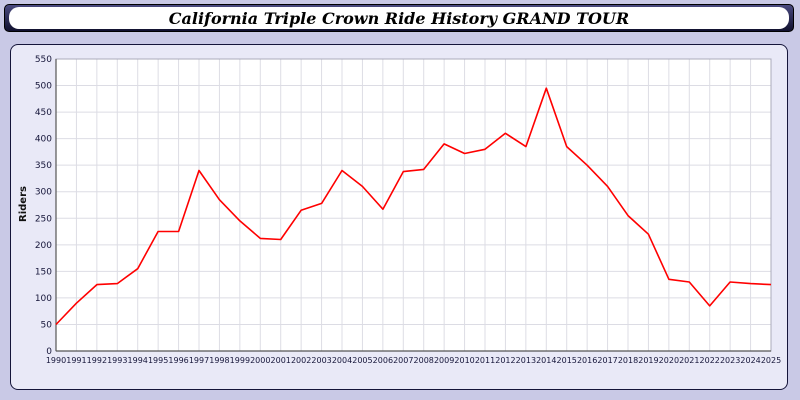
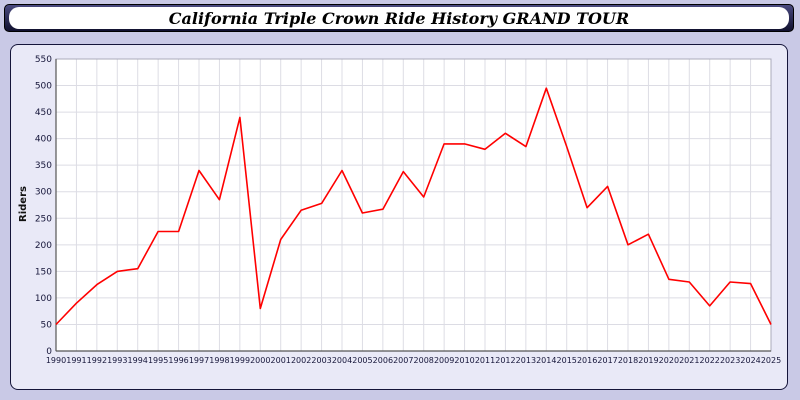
1993: 130 -> 150
1999: 240 -> 440
2000: 210 -> 80
2005: 310 -> 260
2008: 340 -> 290
2010: 370 -> 390
2016: 350 -> 270
2018: 260 -> 200
2025: 120 -> 50
